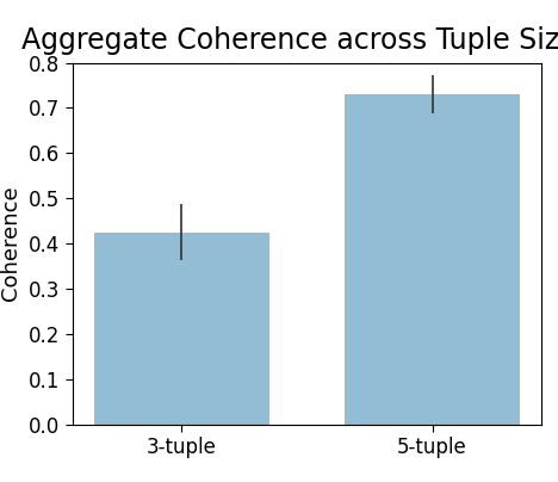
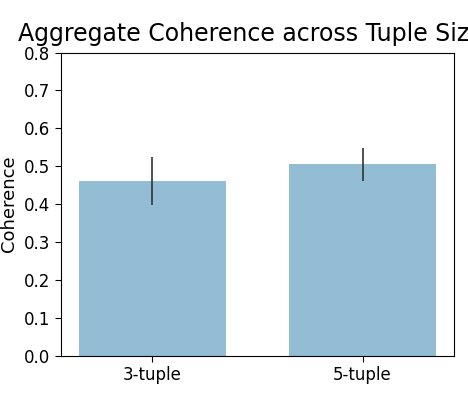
3-tuple: 0.425 -> 0.460
5-tuple: 0.730 -> 0.505
